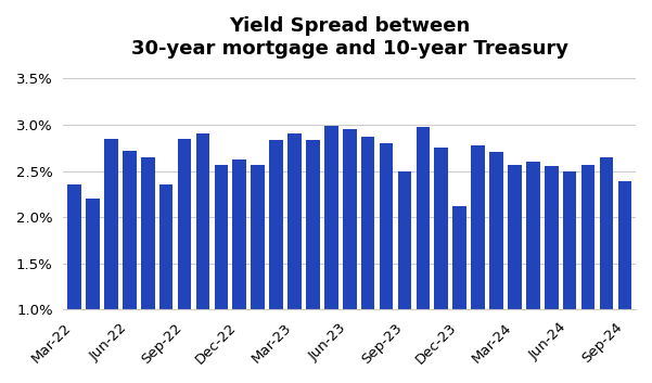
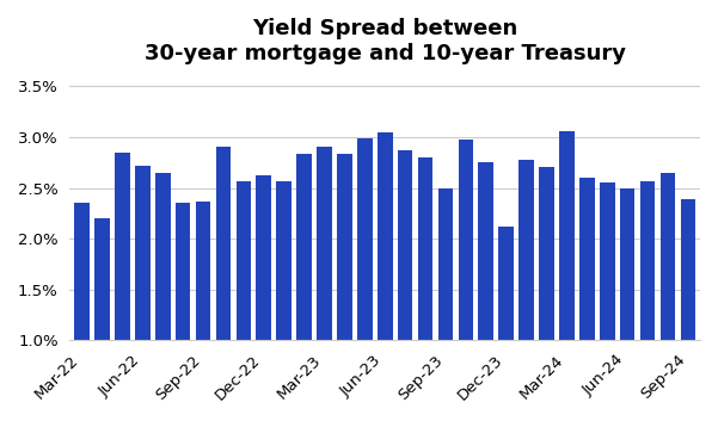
Sep-22: 2.85% -> 2.36%
Jun-23: 2.95% -> 3.04%
Mar-24: 2.57% -> 3.06%
